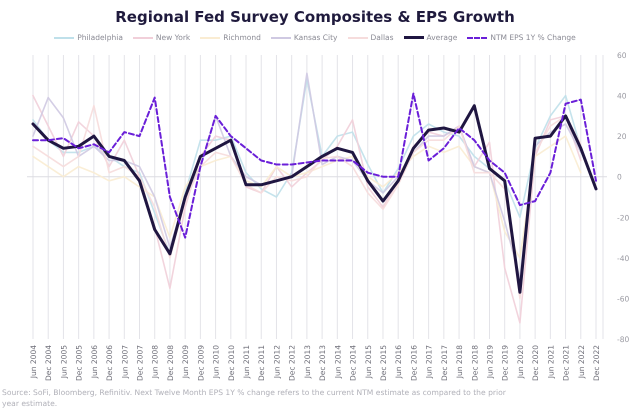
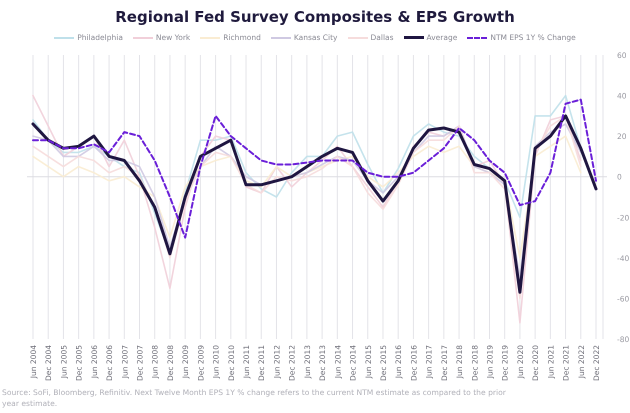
Kansas City/Dec 2004: 39 -> 18
Kansas City/Jun 2005: 29 -> 10
NTM EPS 1Y % Change/Jun 2005: 19 -> 14
New York/Dec 2005: 27 -> 15
Dallas/Jun 2006: 35 -> 8
Average/Jun 2008: -26 -> -15
NTM EPS 1Y % Change/Jun 2008: 39 -> 8
Kansas City/Jun 2010: 30 -> 15
Philadelphia/Jun 2013: 48 -> 10
Kansas City/Jun 2013: 51 -> 2
Dallas/Dec 2013: 9 -> 4
New York/Dec 2014: 28 -> 5
NTM EPS 1Y % Change/Dec 2016: 41 -> 2
Average/Dec 2018: 35 -> 6
New York/Jun 2019: 17 -> 8
New York/Dec 2019: -45 -> -4
Richmond/Dec 2019: -27 -> -2
Kansas City/Dec 2019: -22 -> -4
Philadelphia/Dec 2020: 14 -> 30
Average/Dec 2020: 19 -> 14
Dallas/Jun 2022: 16 -> 5
